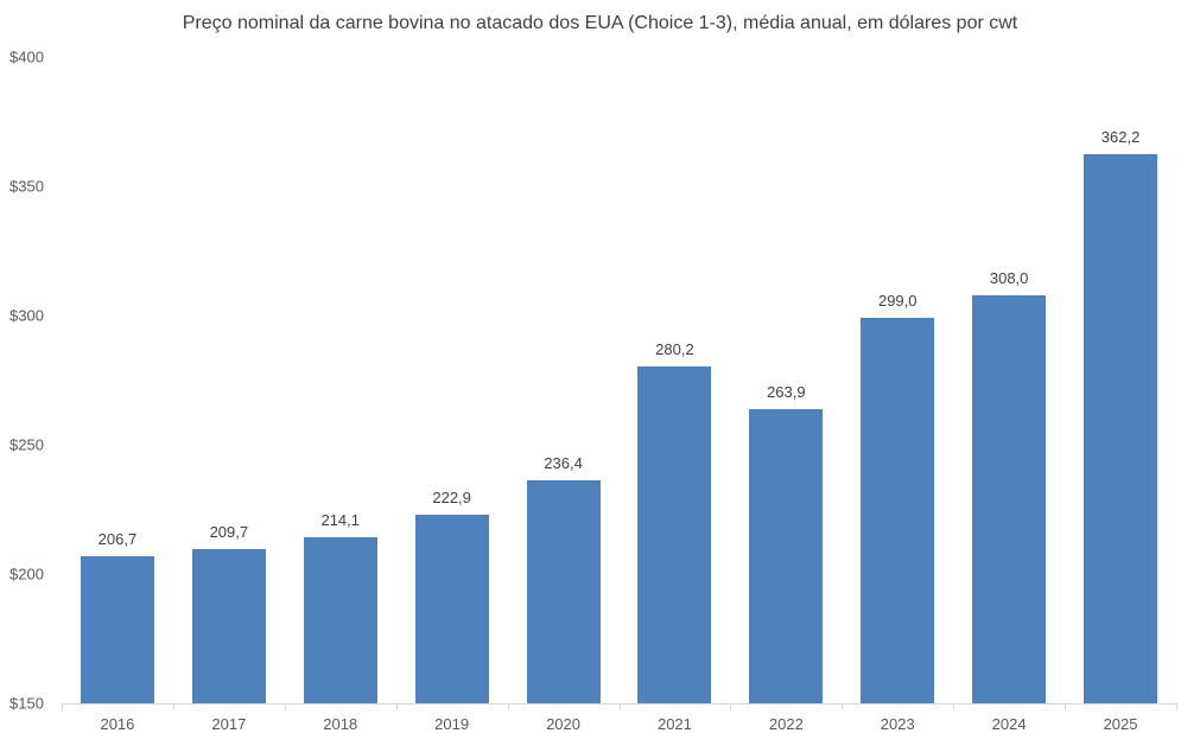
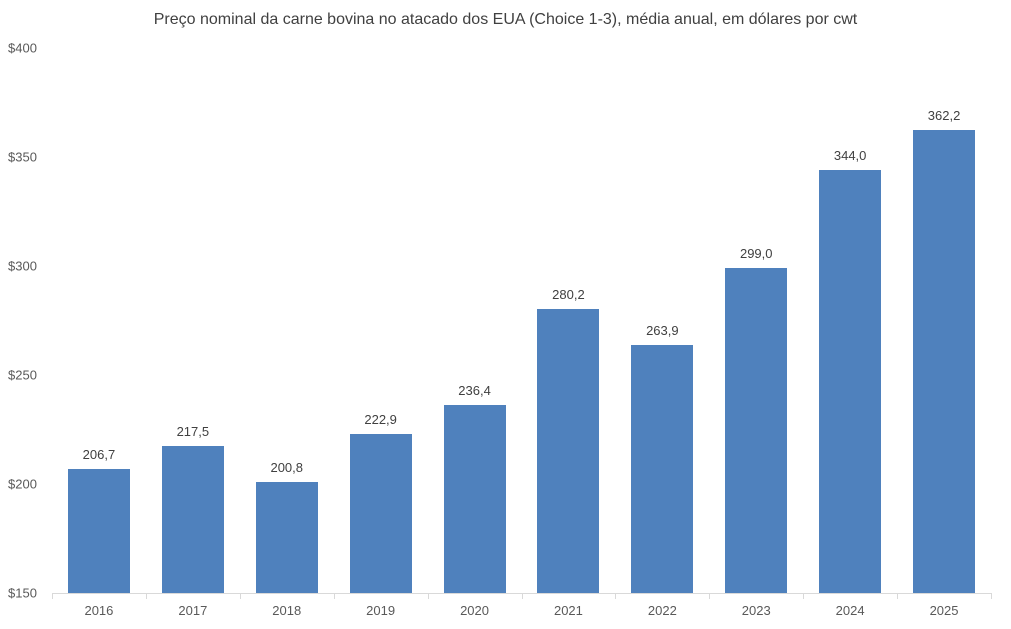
2017: 209,7 -> 217,5
2018: 214,1 -> 200,8
2024: 308,0 -> 344,0
